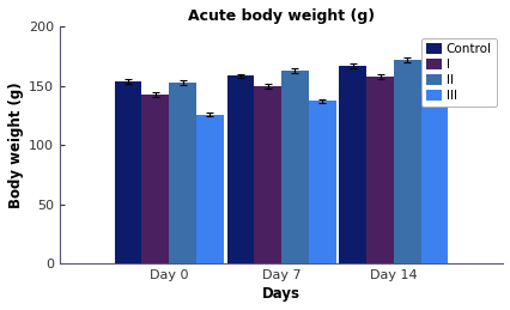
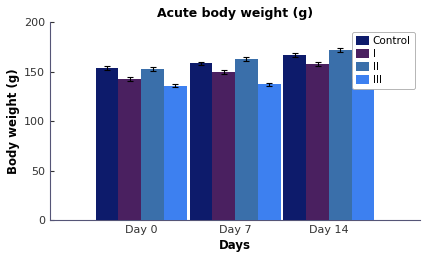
III/Day 0: 126 -> 136
